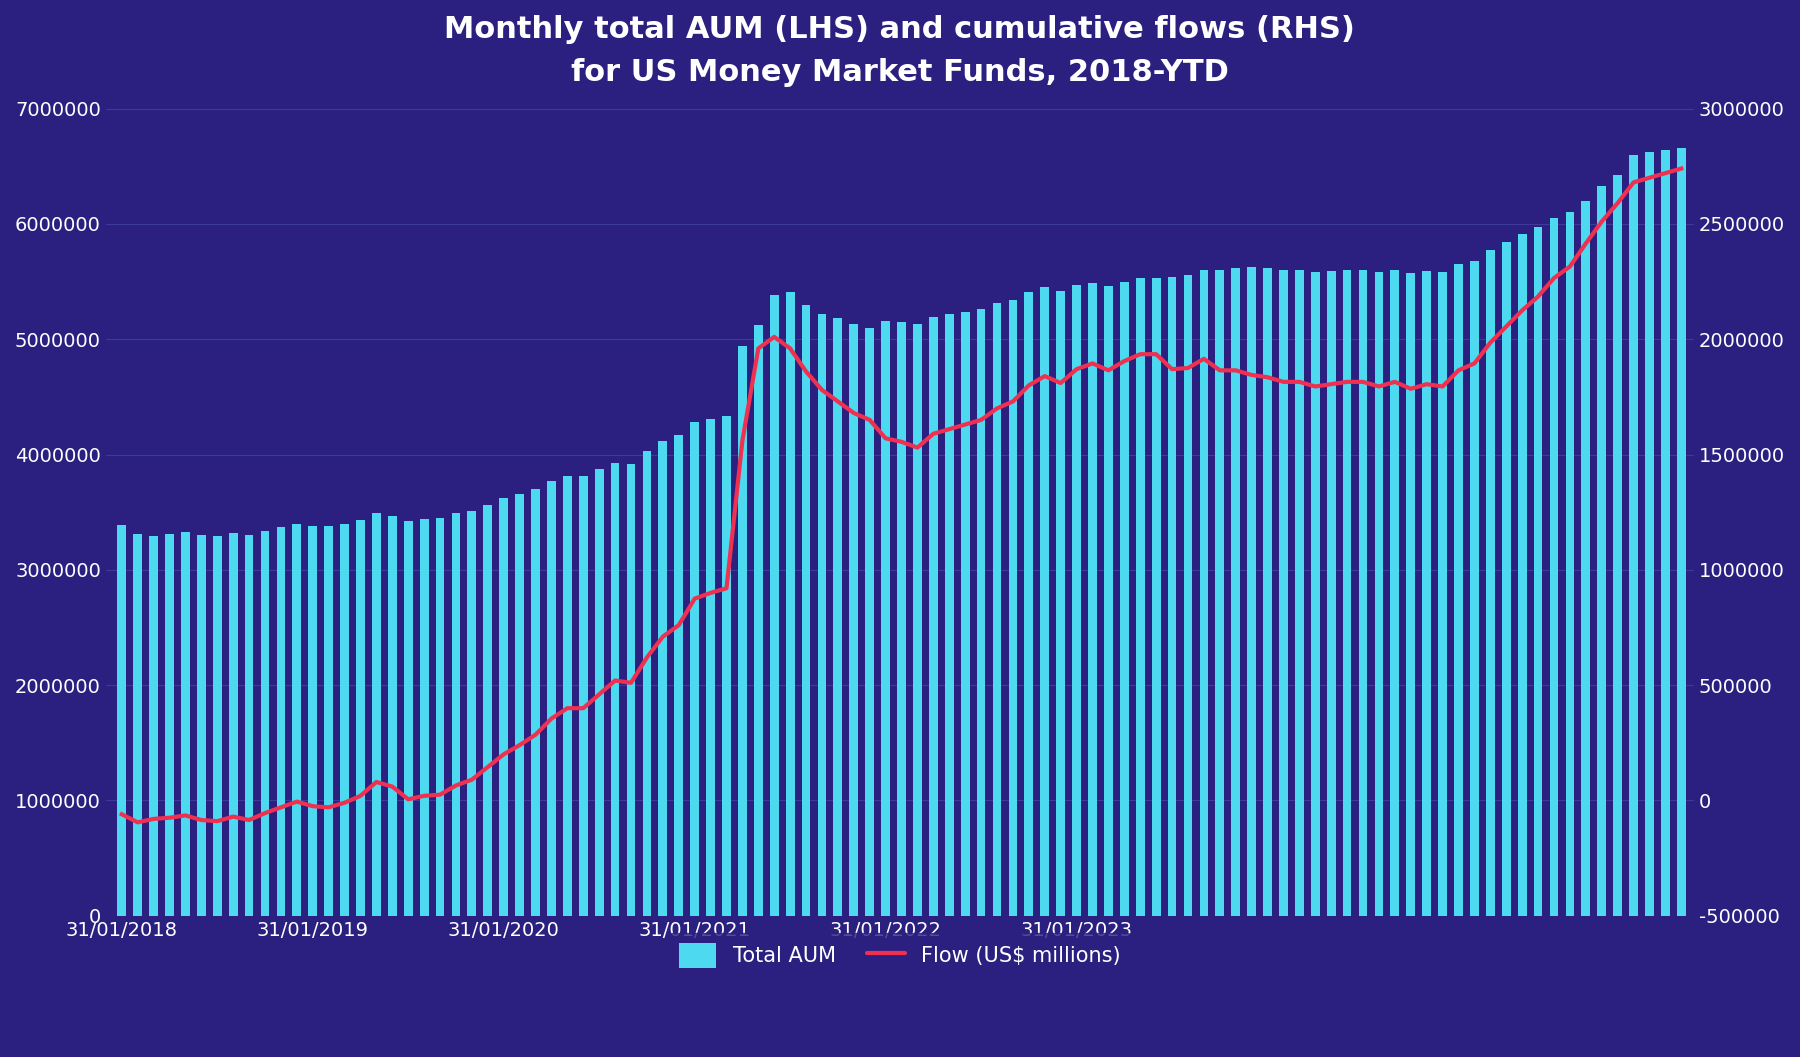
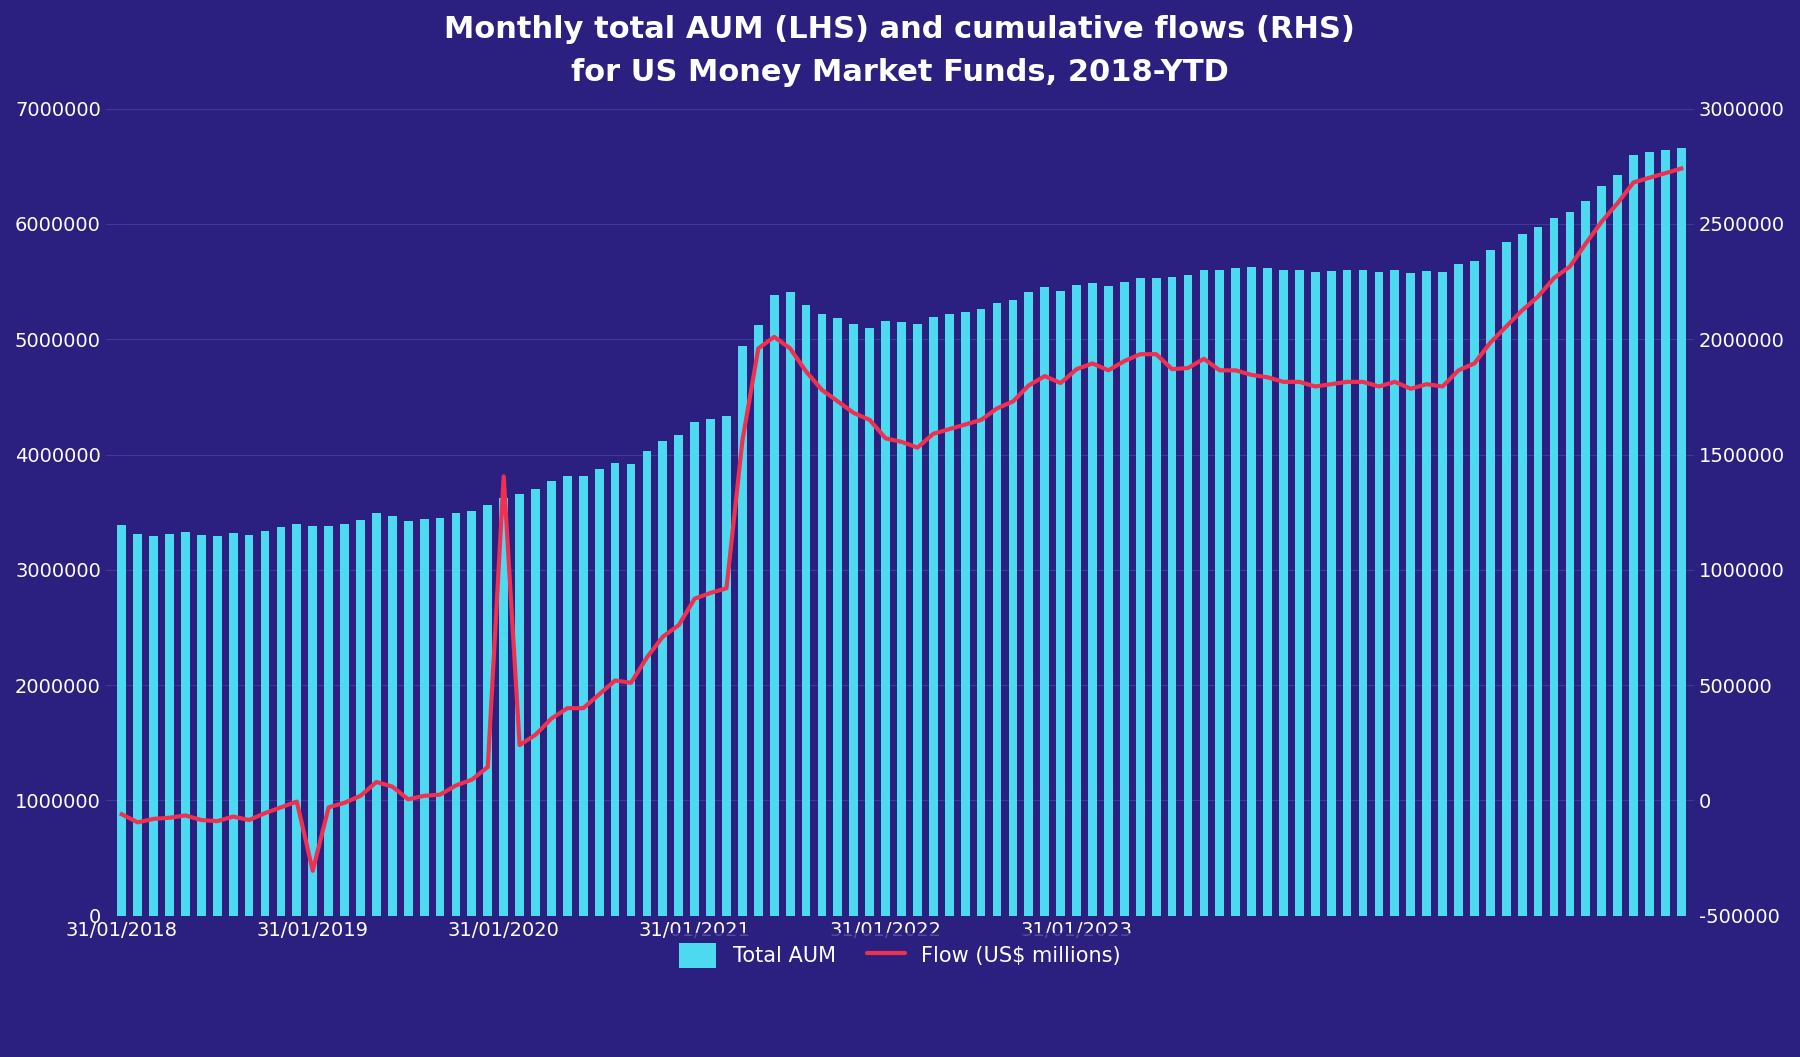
Flow (US$ millions)/31/01/2019: -25000 -> -305000
Flow (US$ millions)/31/01/2020: 200000 -> 1405000
